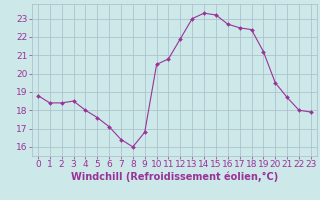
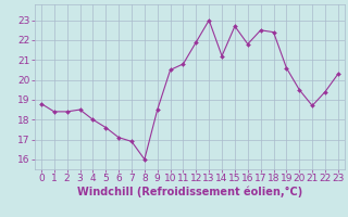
7: 16.4 -> 16.9
9: 16.8 -> 18.5
14: 23.3 -> 21.2
15: 23.2 -> 22.7
16: 22.7 -> 21.8
19: 21.2 -> 20.6
22: 18.0 -> 19.4
23: 17.9 -> 20.3
